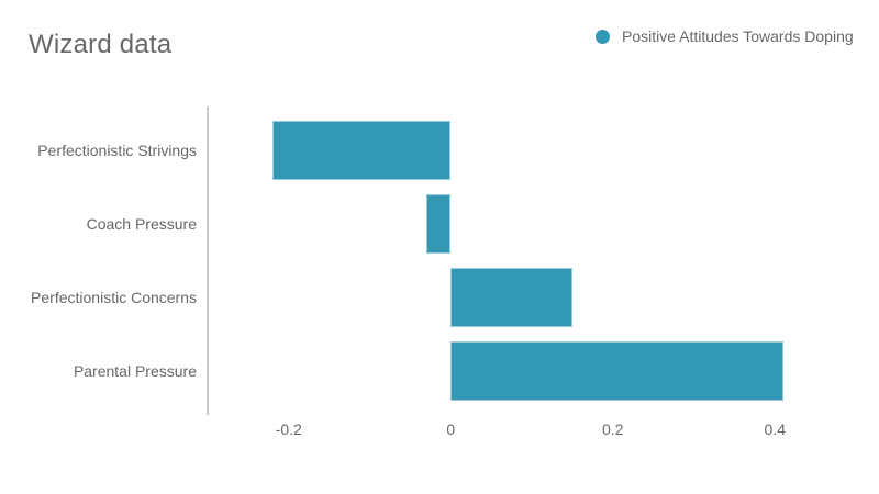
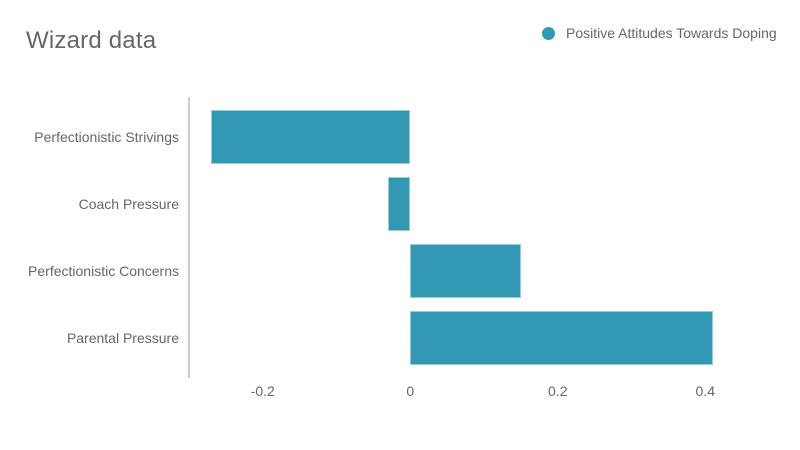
Perfectionistic Strivings: -0.22 -> -0.27
